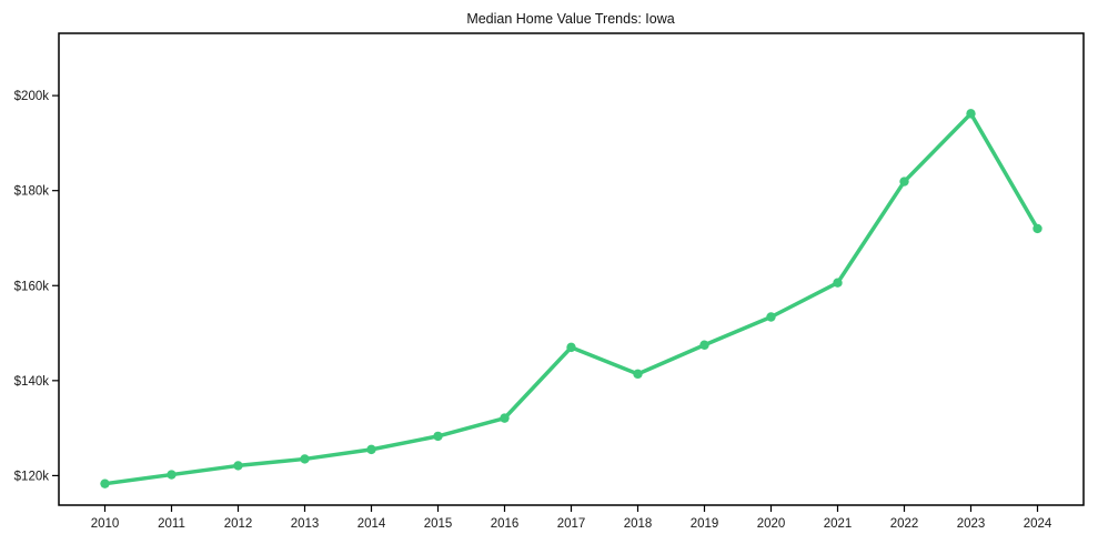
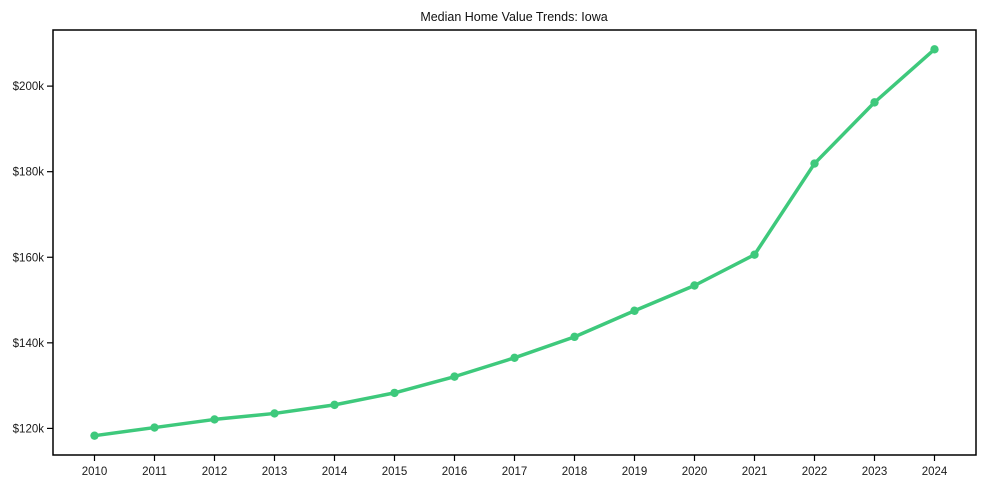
2017: $147k -> $136k
2024: $172k -> $209k
